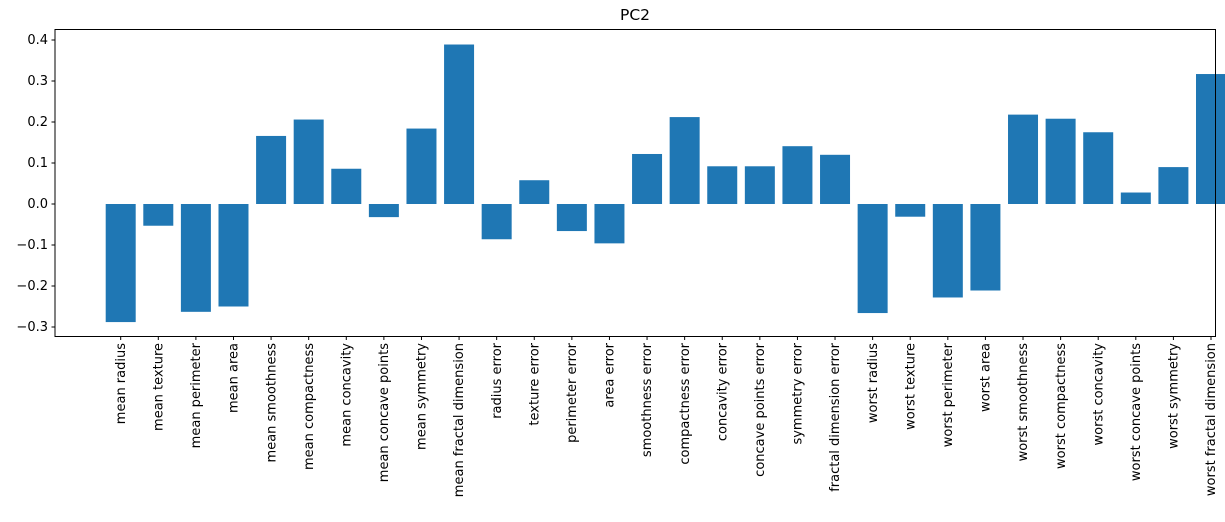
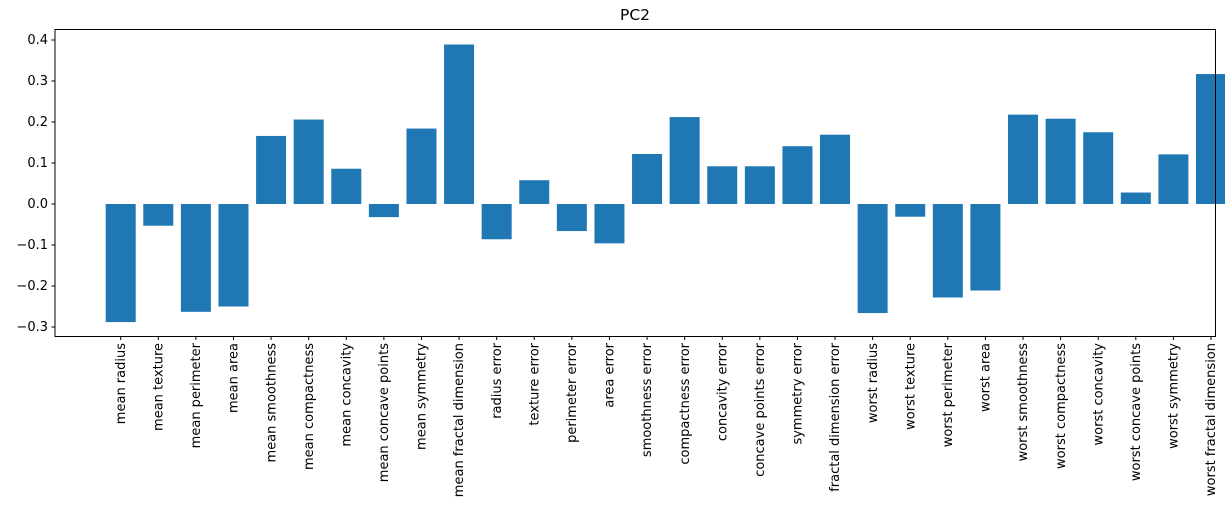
fractal dimension error: 0.12 -> 0.17
worst symmetry: 0.09 -> 0.12
